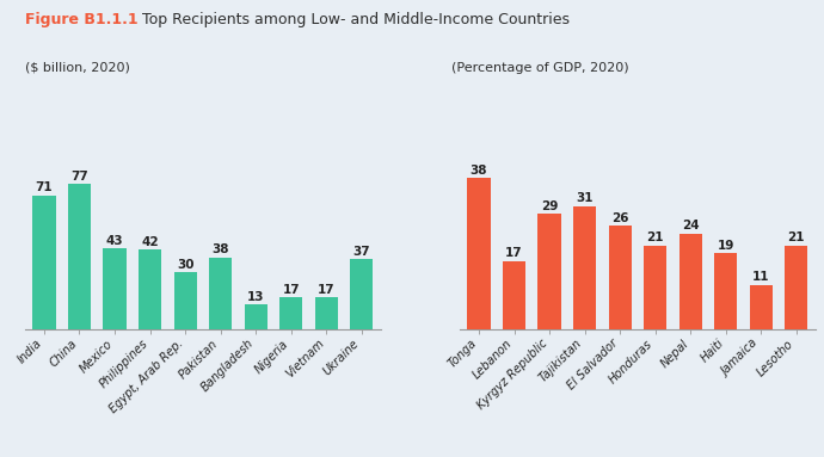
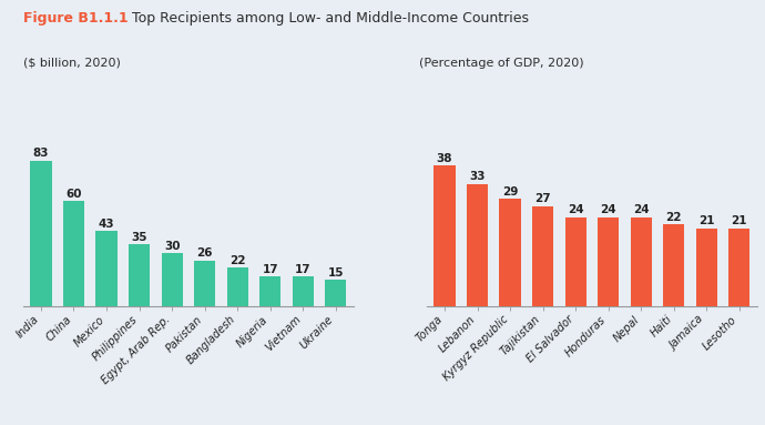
India: 71 -> 83
China: 77 -> 60
Philippines: 42 -> 35
Pakistan: 38 -> 26
Bangladesh: 13 -> 22
Ukraine: 37 -> 15
Lebanon: 17 -> 33
Tajikistan: 31 -> 27
El Salvador: 26 -> 24
Honduras: 21 -> 24
Haiti: 19 -> 22
Jamaica: 11 -> 21
